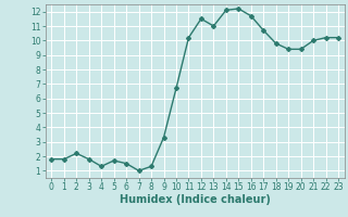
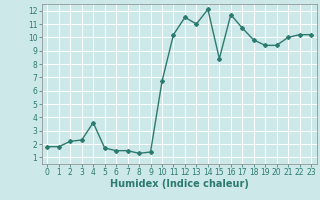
3: 1.8 -> 2.3
4: 1.3 -> 3.6
7: 1.0 -> 1.5
9: 3.3 -> 1.4
15: 12.2 -> 8.4
